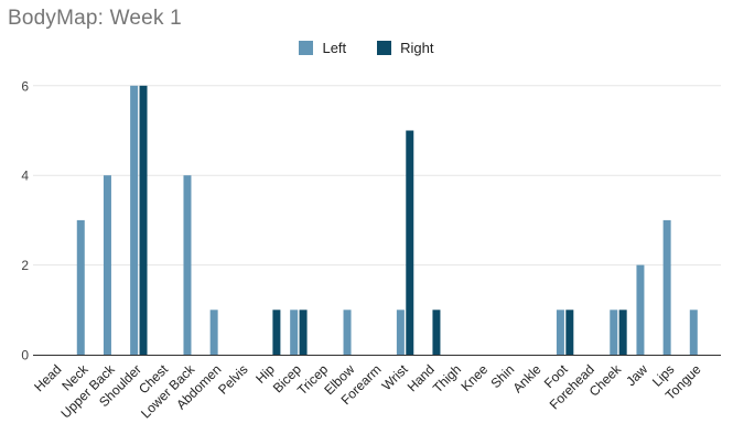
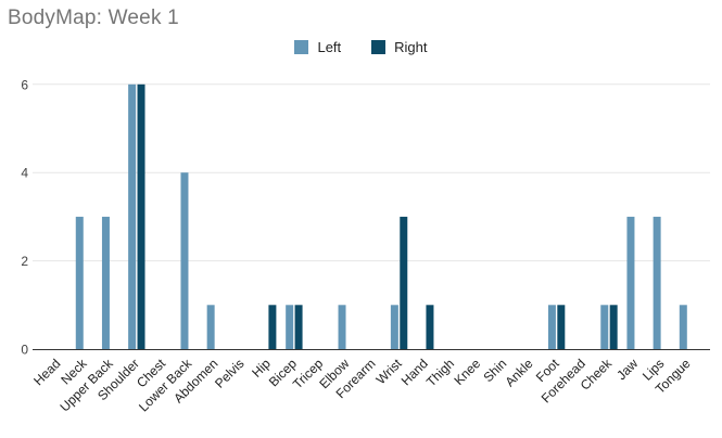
Left/Upper Back: 4 -> 3
Right/Wrist: 5 -> 3
Left/Jaw: 2 -> 3
